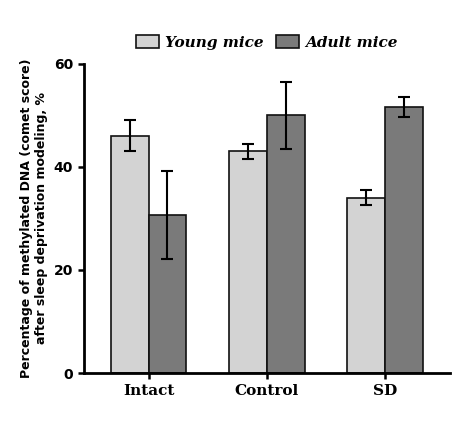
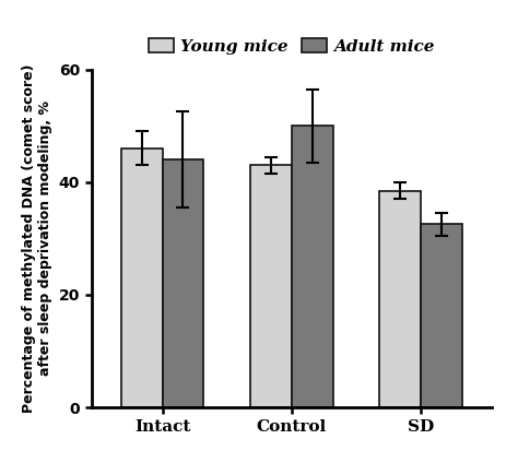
Adult mice/Intact: 30.6 -> 44.0
Young mice/SD: 34.0 -> 38.5
Adult mice/SD: 51.6 -> 32.5
